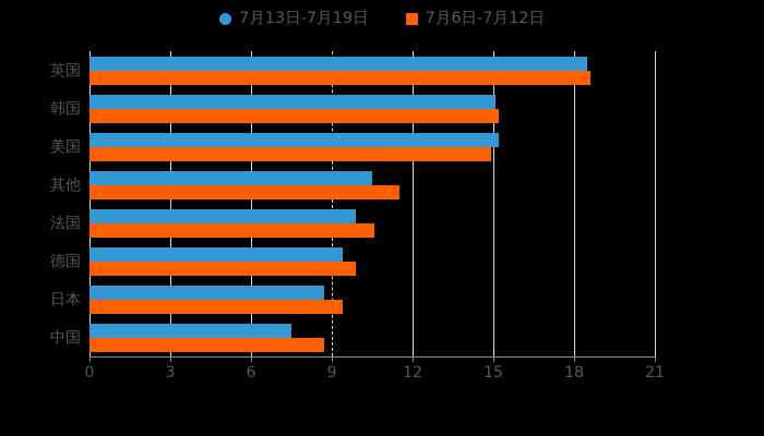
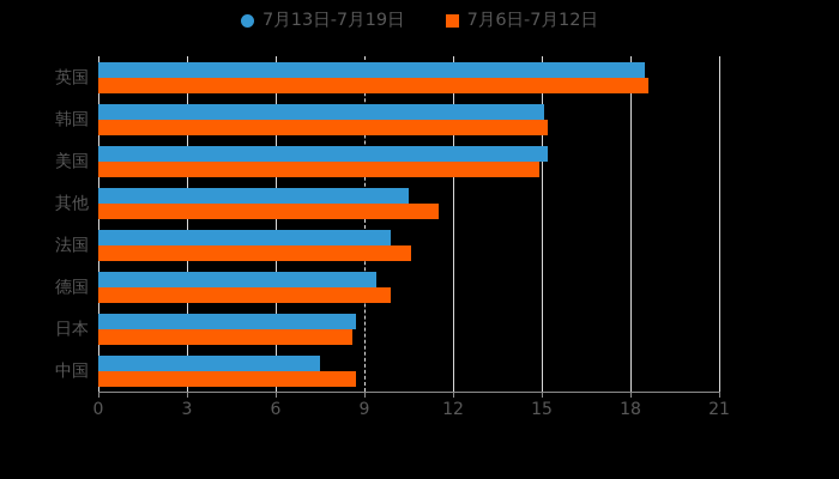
7月6日-7月12日/日本: 9.4 -> 8.6
